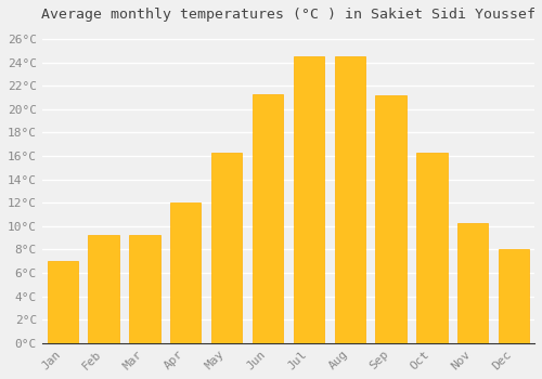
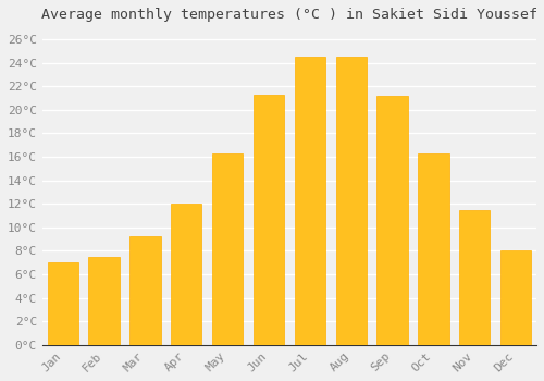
Feb: 9.2°C -> 7.5°C
Nov: 10.3°C -> 11.5°C
